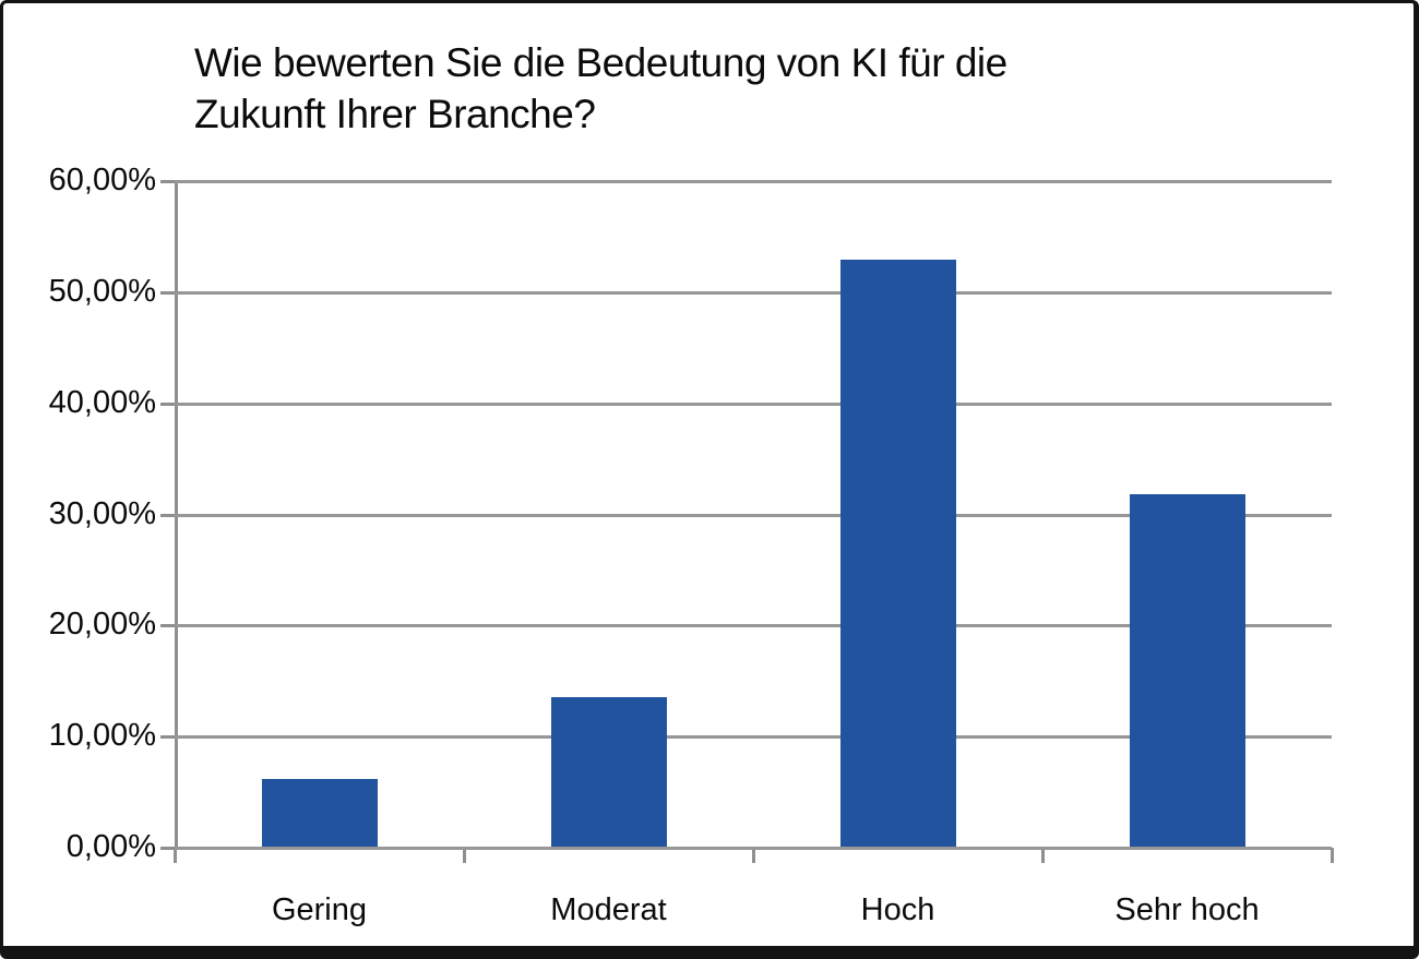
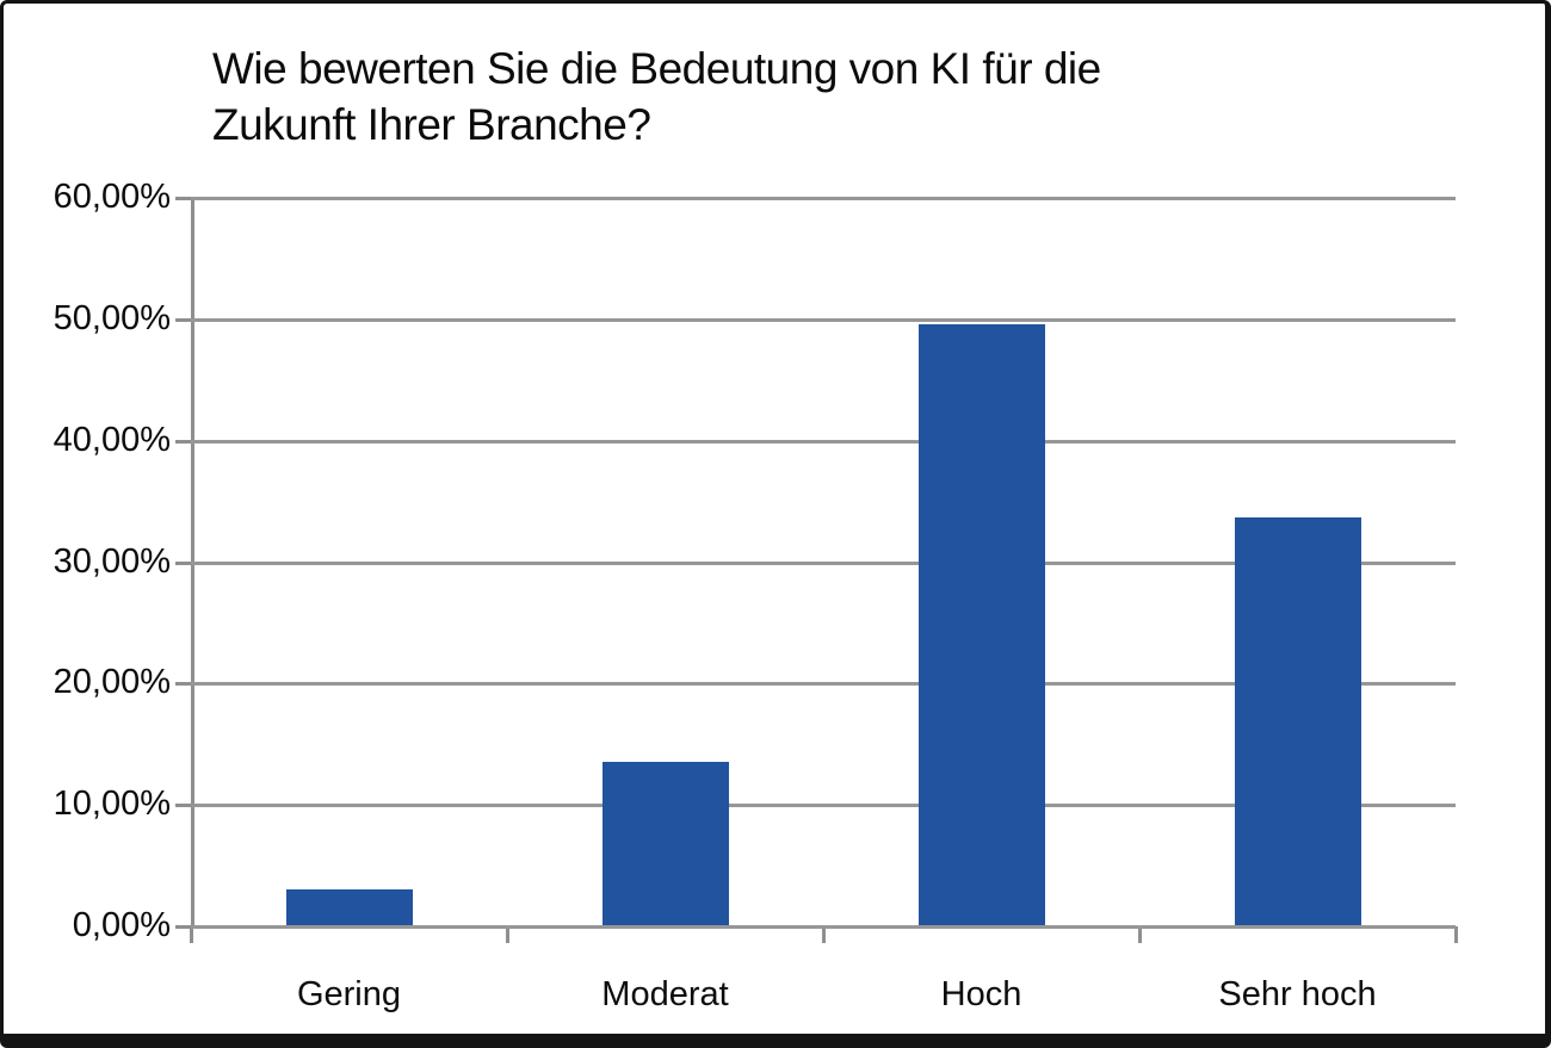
Gering: 6,2% -> 3,0%
Hoch: 52,9% -> 49,6%
Sehr hoch: 31,8% -> 33,7%
